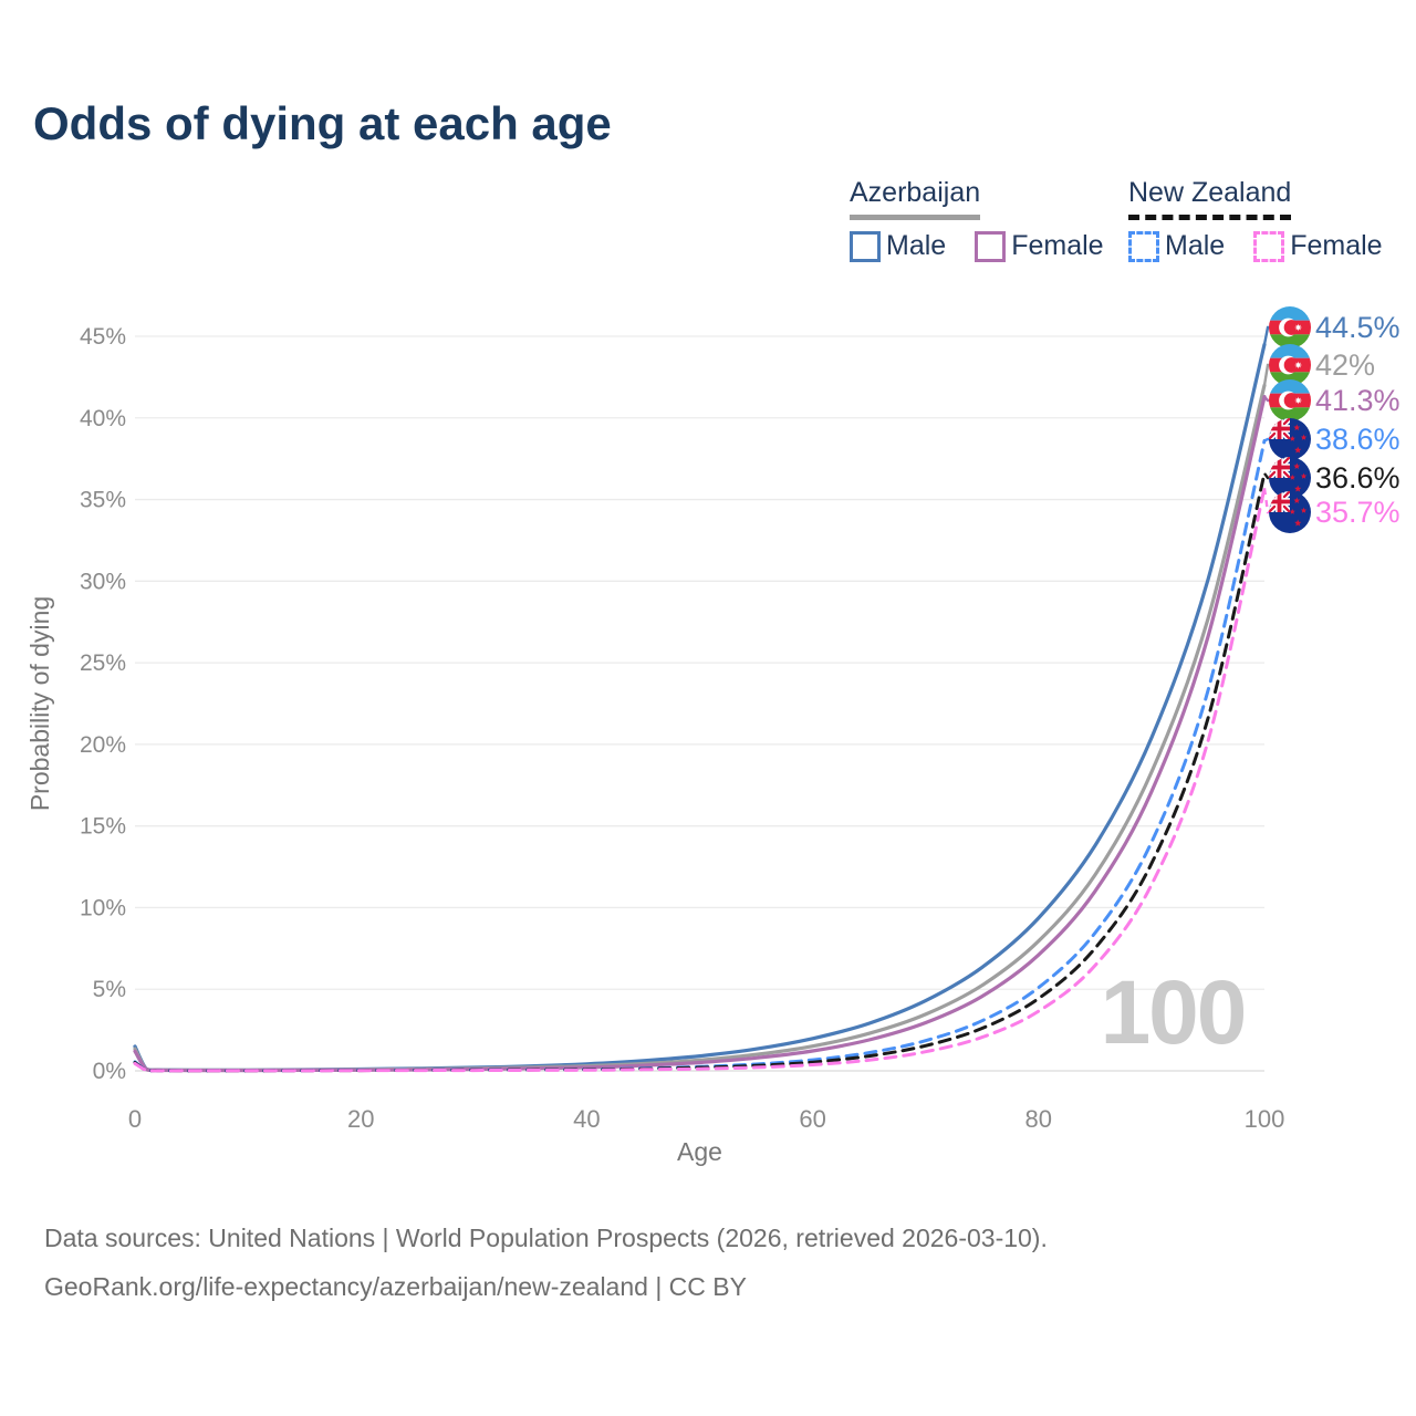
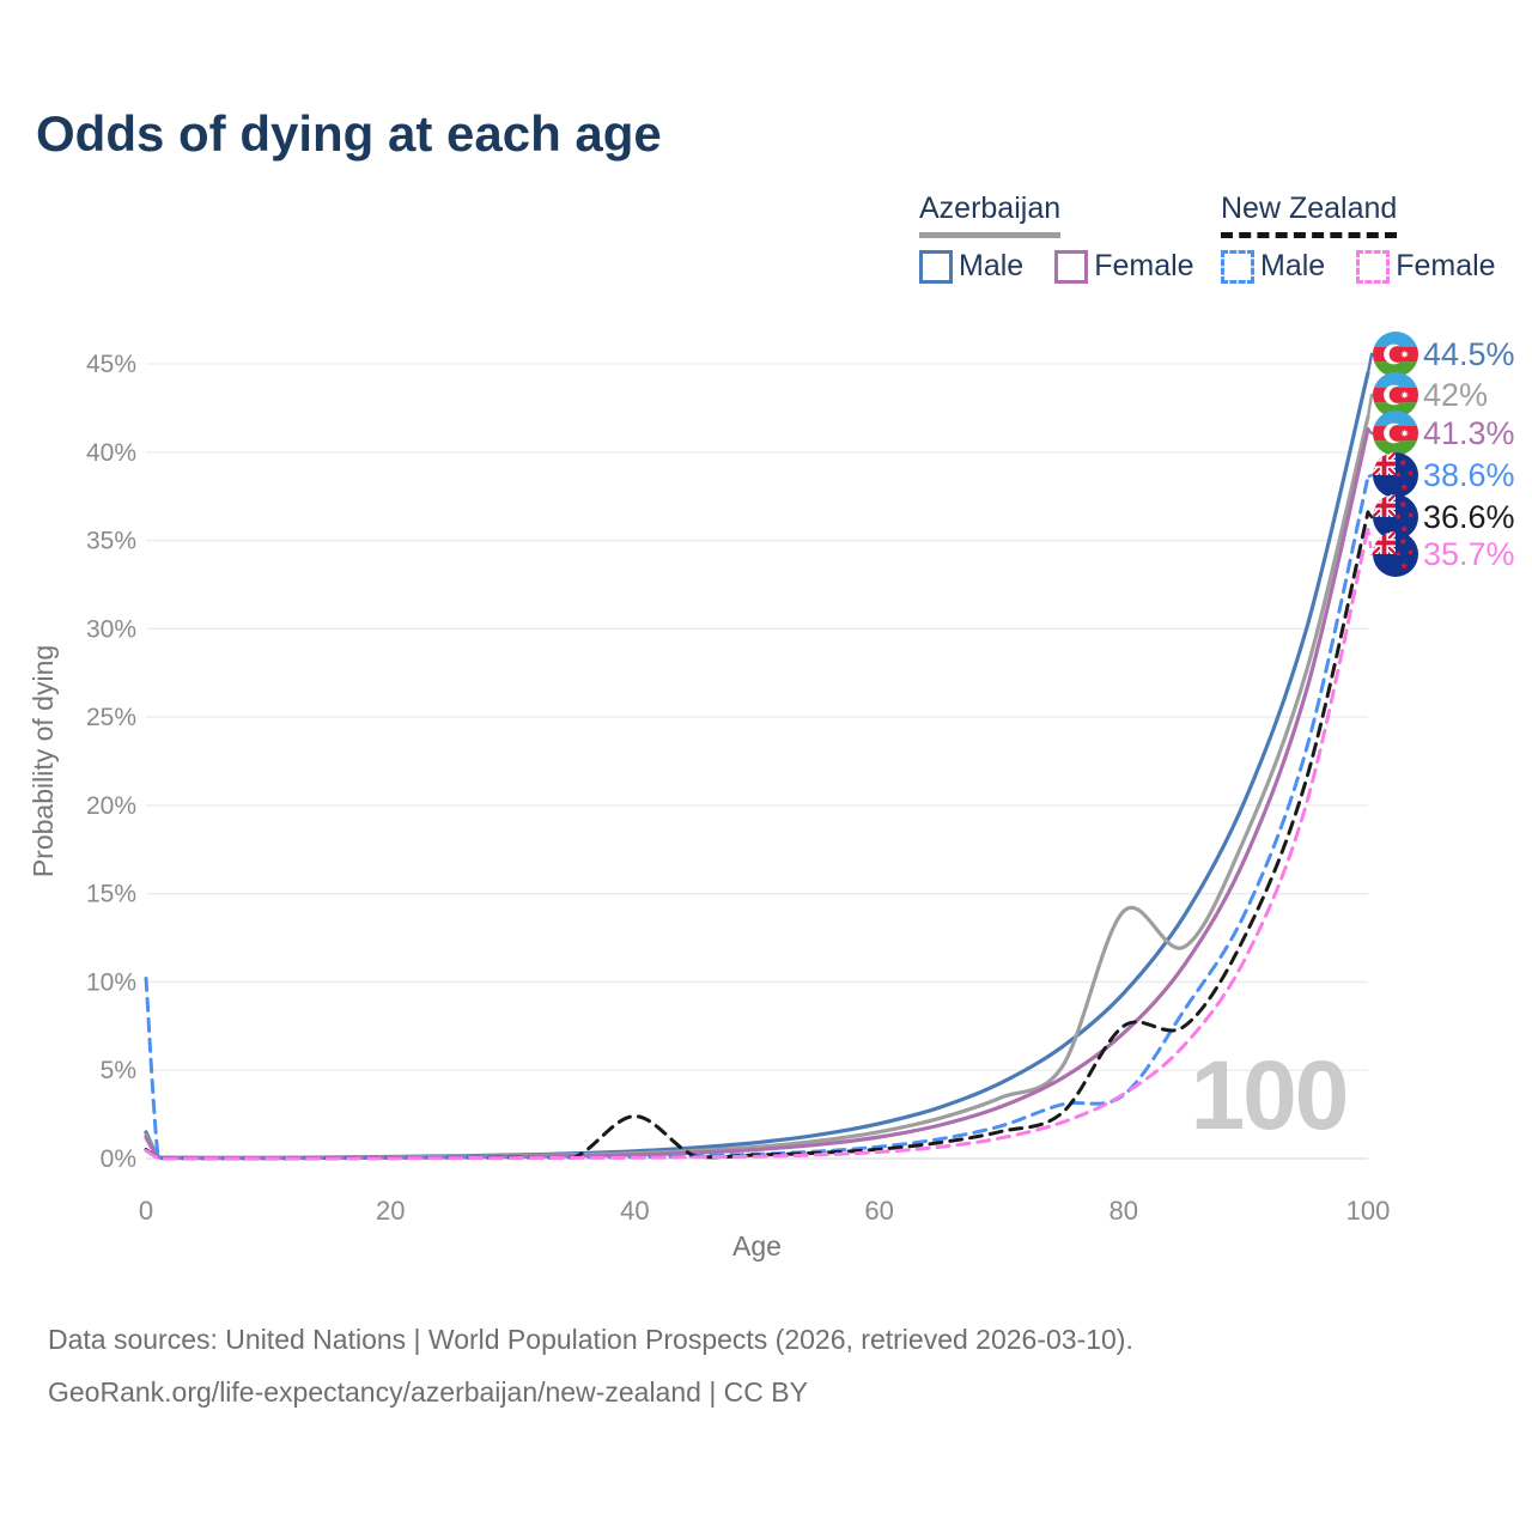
New Zealand Male/0: 0.6% -> 10.2%
New Zealand/40: 0.1% -> 2.4%
Azerbaijan/80: 8.0% -> 14.0%
New Zealand Male/80: 5.1% -> 3.6%
New Zealand/80: 4.4% -> 7.5%
